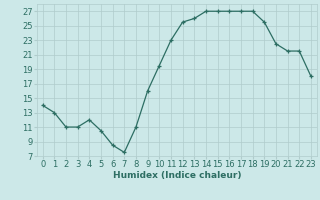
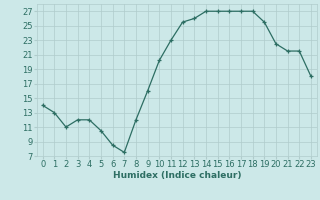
3: 11.0 -> 12.0
8: 11.0 -> 12.0
10: 19.5 -> 20.2
